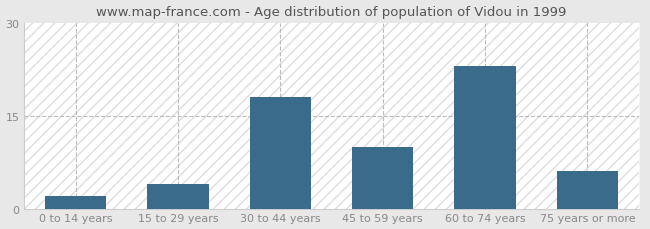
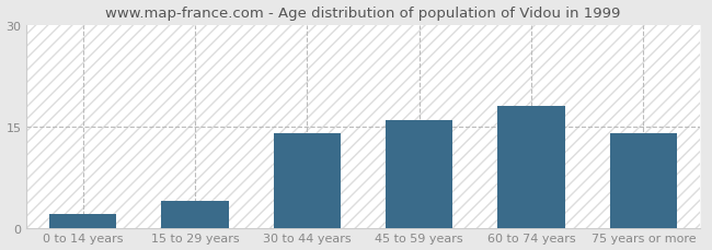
30 to 44 years: 18 -> 14
45 to 59 years: 10 -> 16
60 to 74 years: 23 -> 18
75 years or more: 6 -> 14
